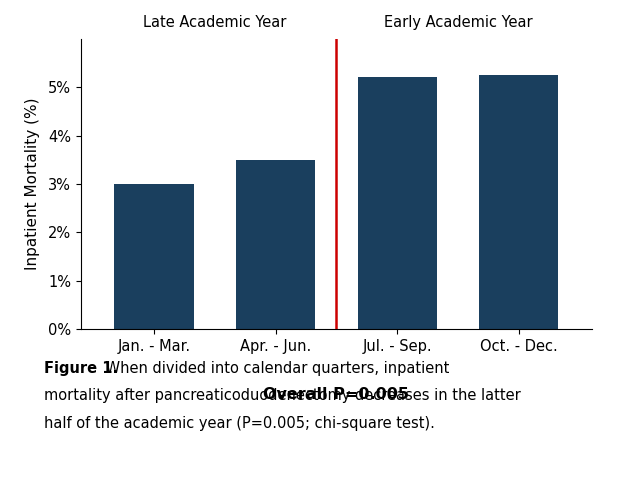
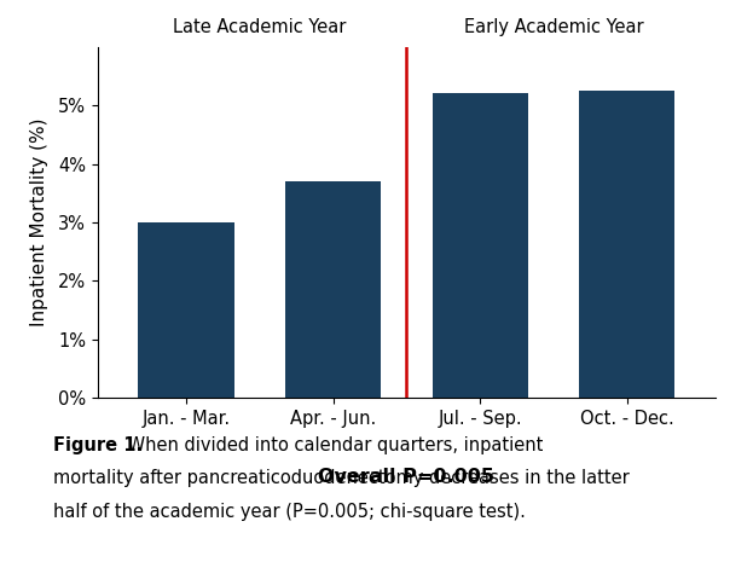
Apr. - Jun.: 3.50% -> 3.70%
